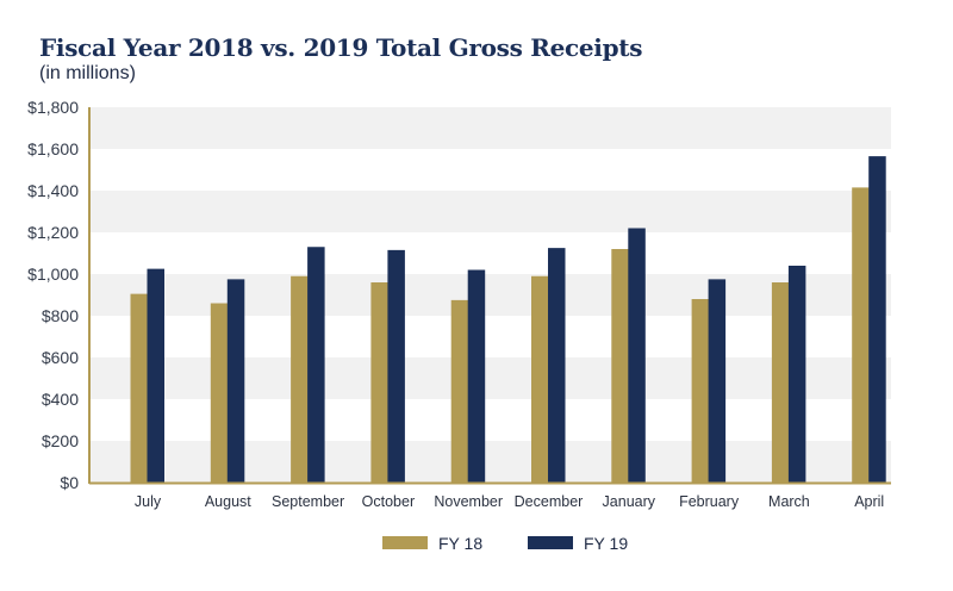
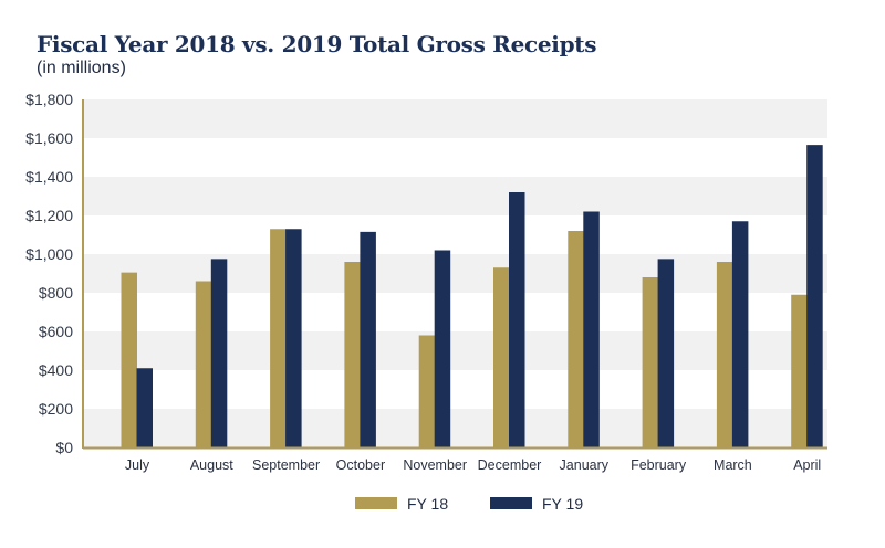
FY 19/July: $1020 -> $410
FY 18/September: $990 -> $1130
FY 18/November: $880 -> $580
FY 18/December: $990 -> $930
FY 19/December: $1120 -> $1320
FY 19/March: $1040 -> $1170
FY 18/April: $1420 -> $790
